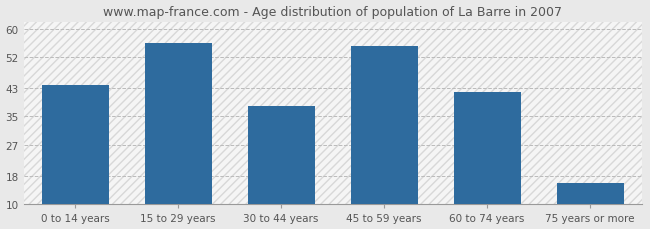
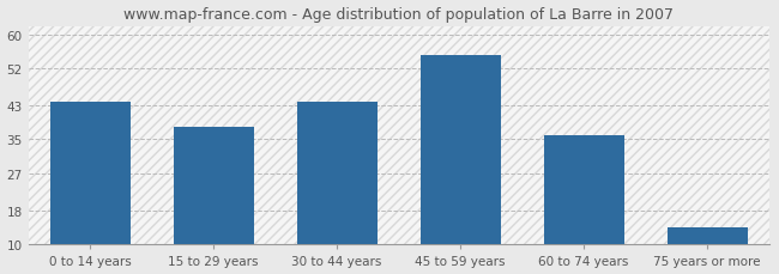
15 to 29 years: 56 -> 38
30 to 44 years: 38 -> 44
60 to 74 years: 42 -> 36
75 years or more: 16 -> 14
